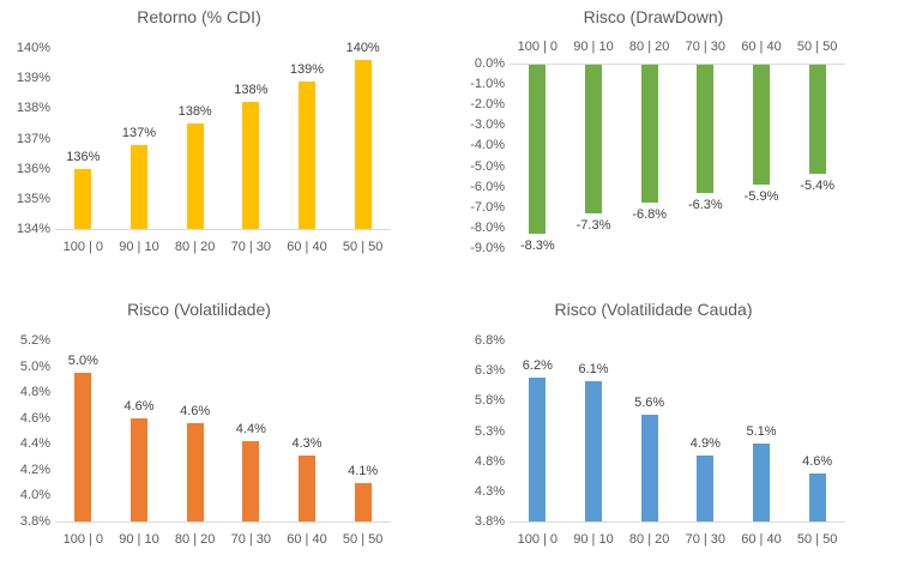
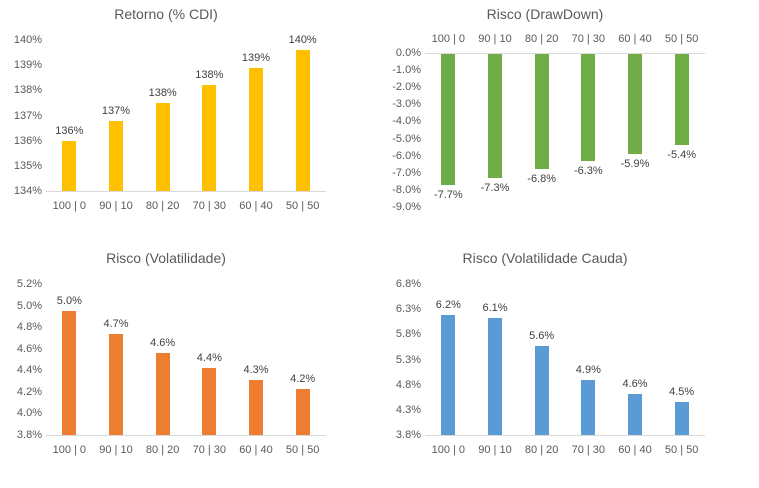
Risco (DrawDown)/100 | 0: -8.3% -> -7.7%
Risco (Volatilidade)/90 | 10: 4.6% -> 4.7%
Risco (Volatilidade)/50 | 50: 4.1% -> 4.2%
Risco (Volatilidade Cauda)/60 | 40: 5.1% -> 4.6%
Risco (Volatilidade Cauda)/50 | 50: 4.6% -> 4.5%
